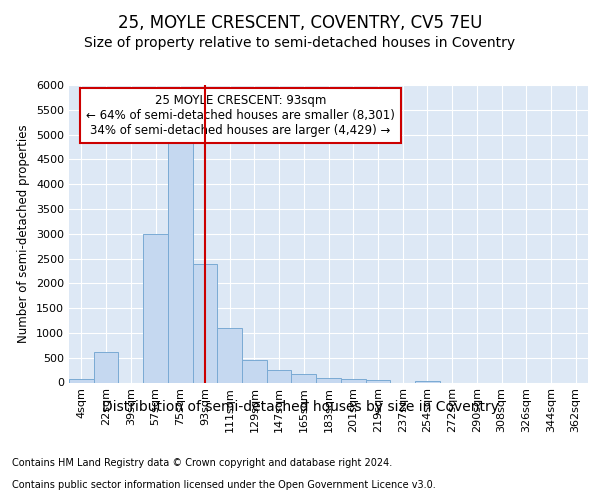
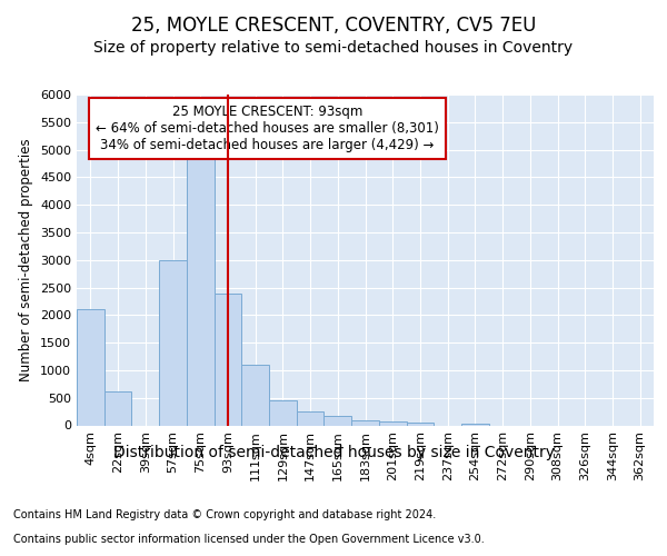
4sqm: 80 -> 2100
